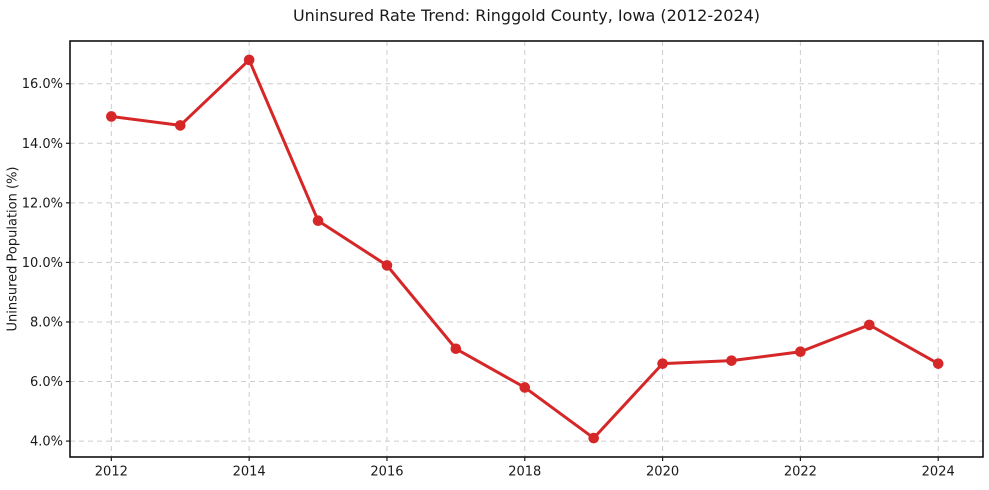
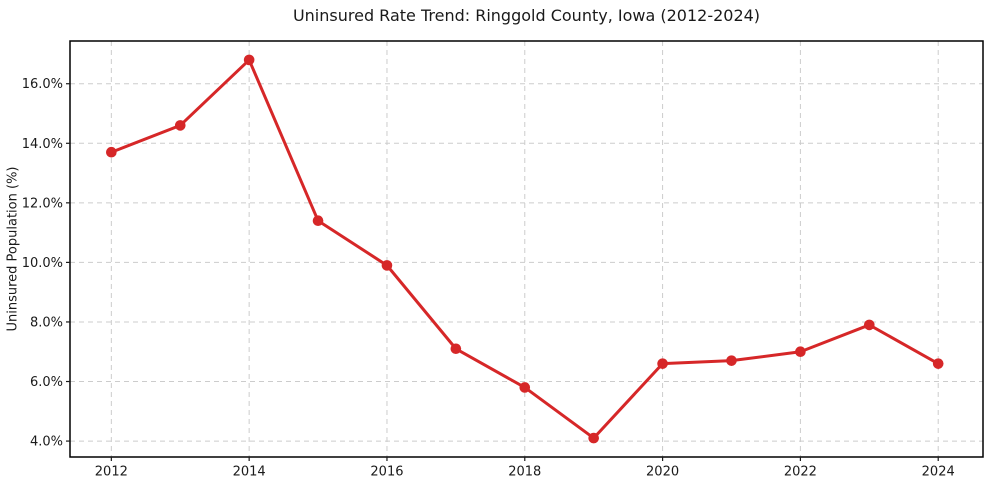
2012: 14.9% -> 13.7%
